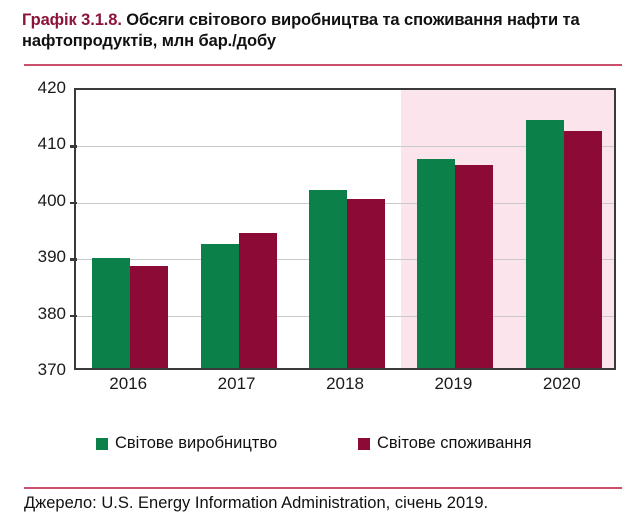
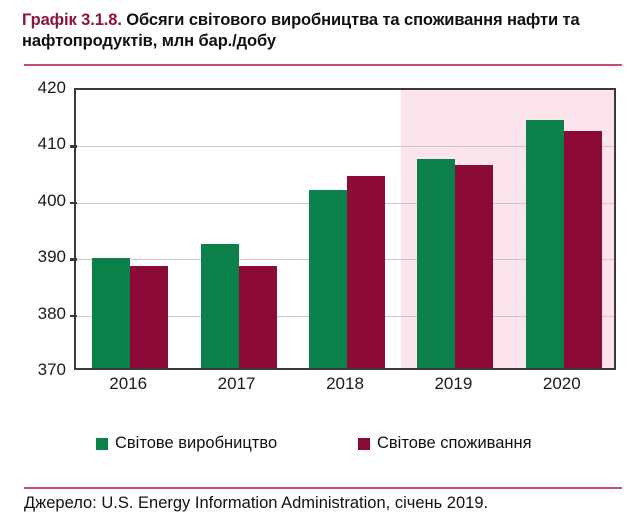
Світове споживання/2017: 394 -> 388
Світове споживання/2018: 400 -> 404
